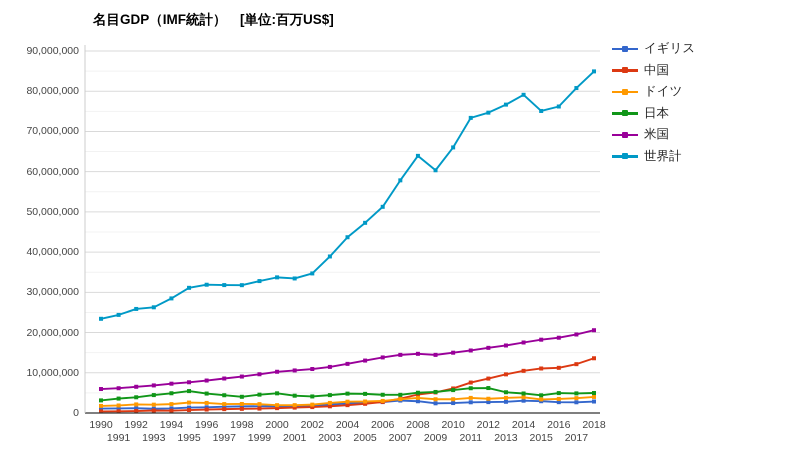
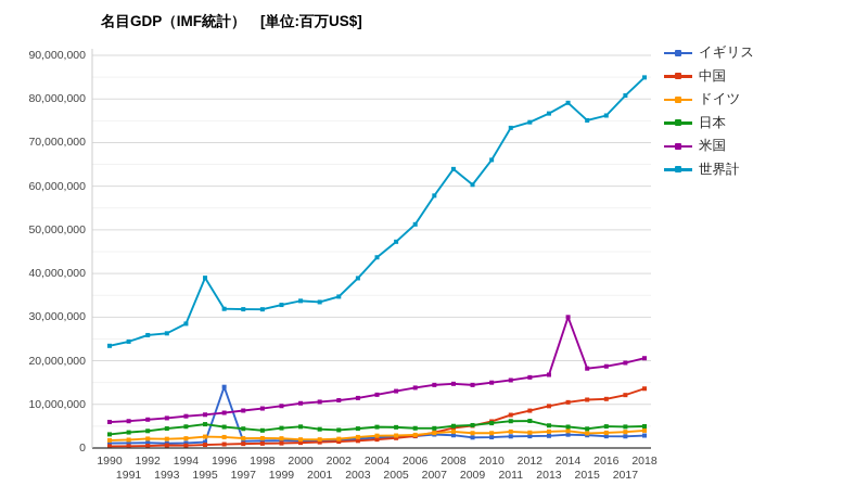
世界計/1995: 31000000 -> 39000000
イギリス/1996: 1000000 -> 14000000
米国/2014: 18000000 -> 30000000
